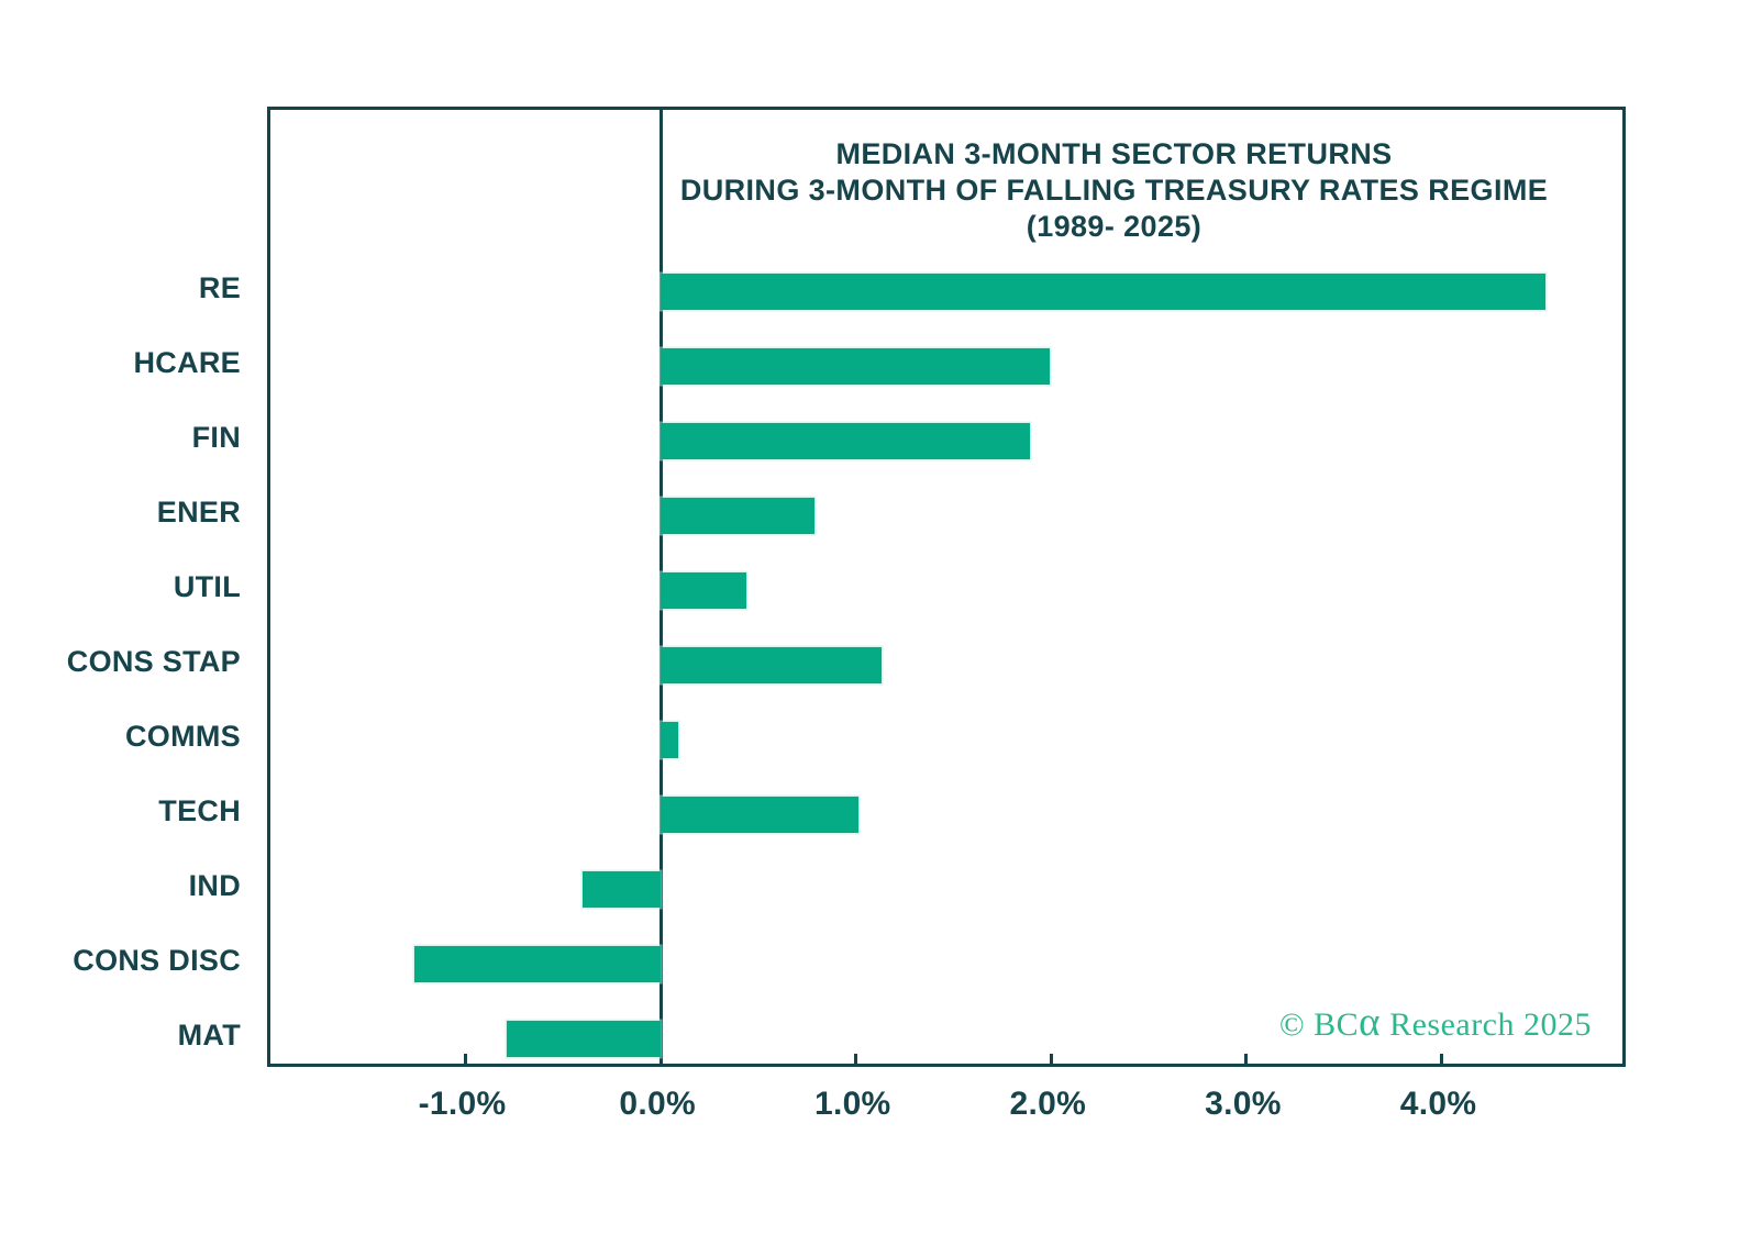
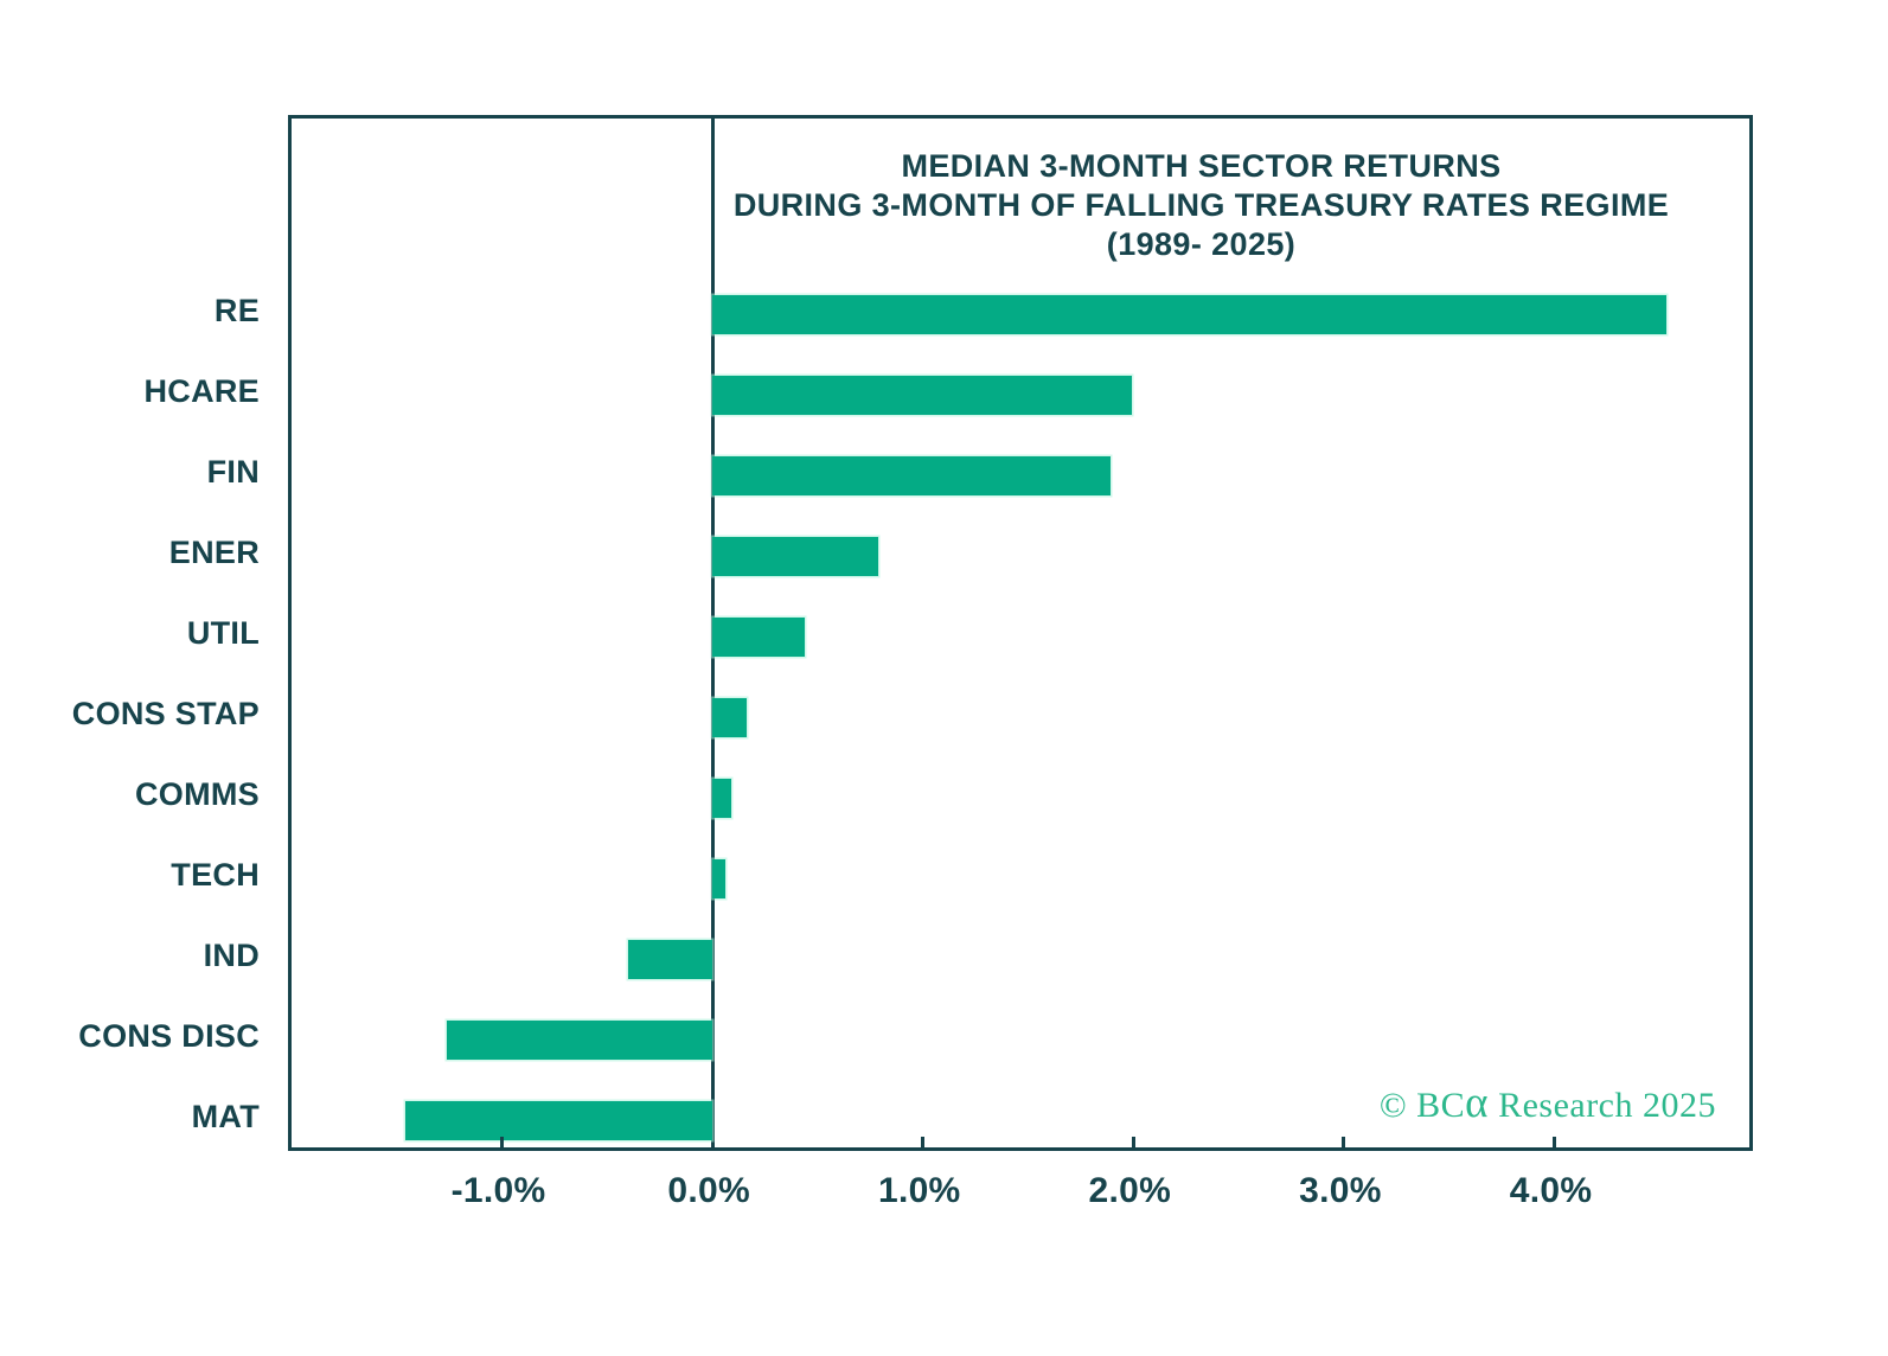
CONS STAP: 1.13% -> 0.16%
TECH: 1.01% -> 0.06%
MAT: -0.79% -> -1.46%
